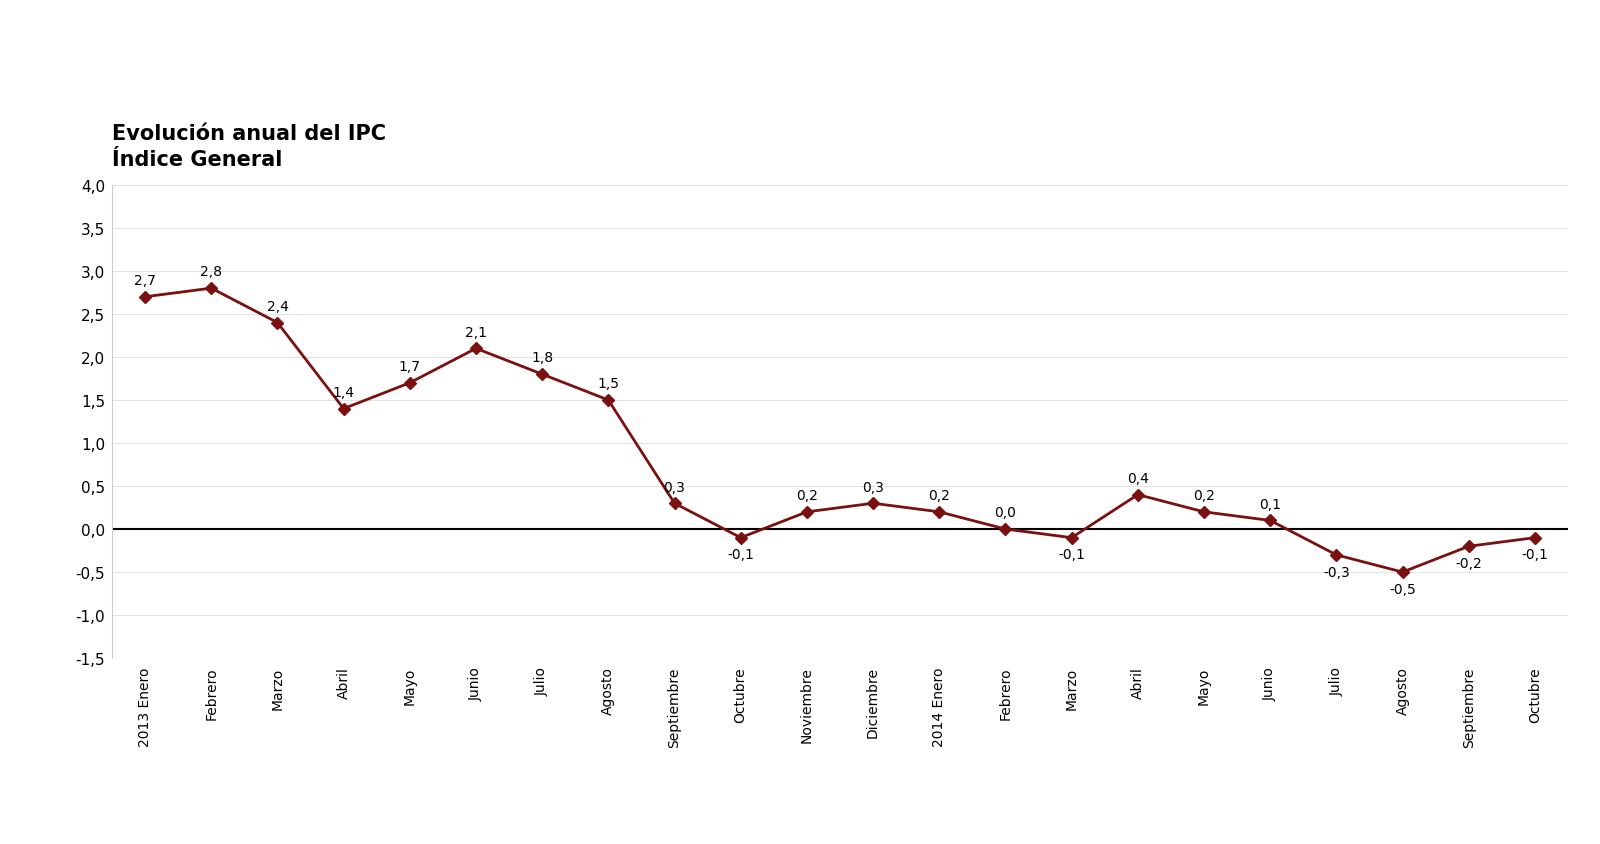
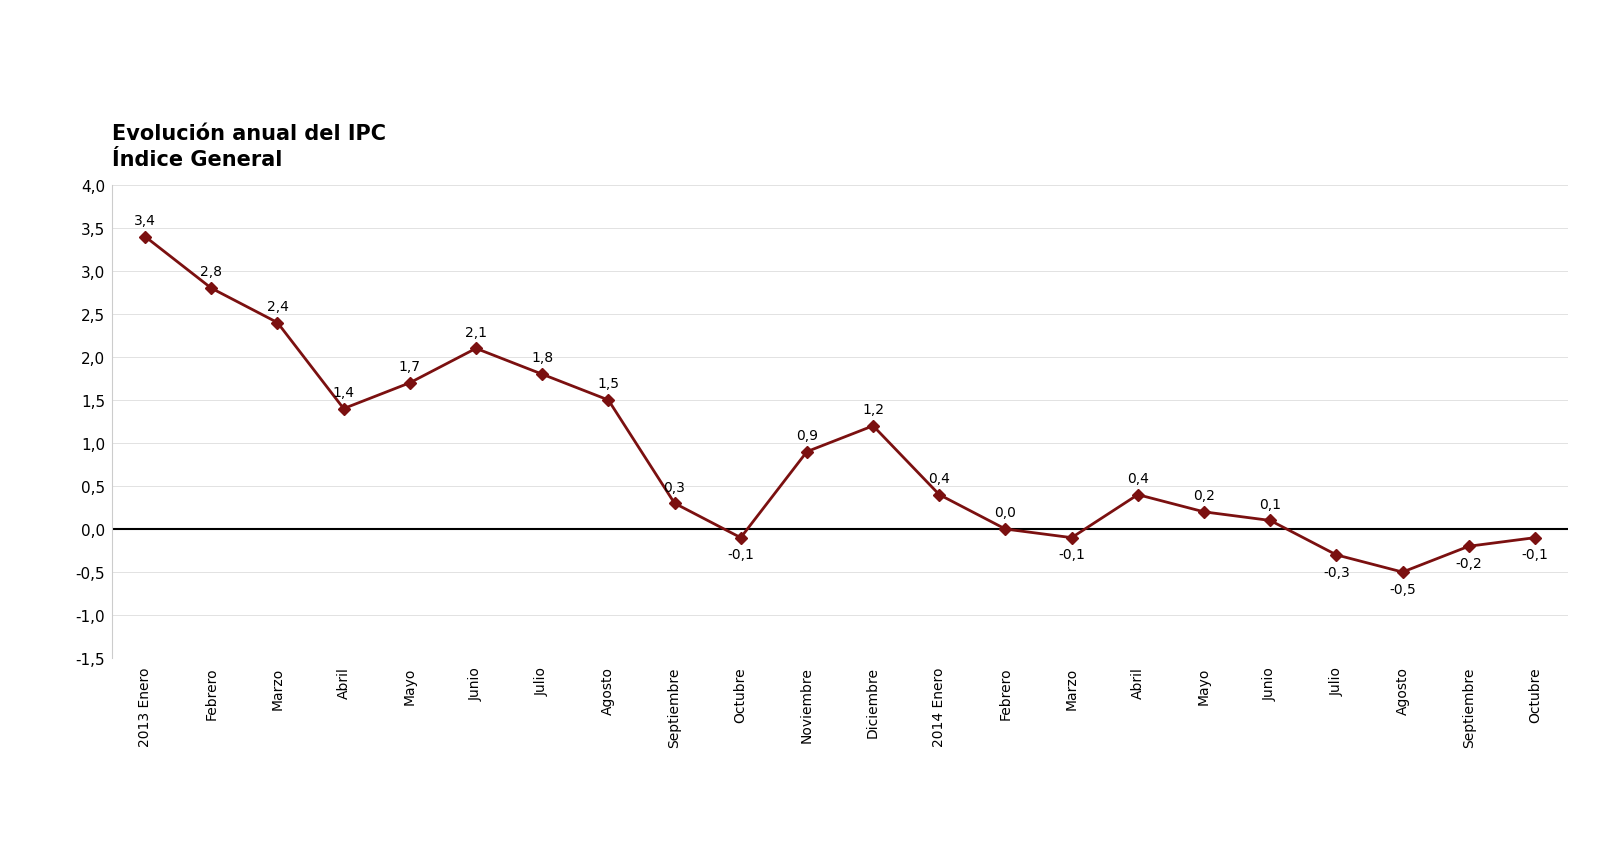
2013 Enero: 2,7 -> 3,4
Noviembre: 0,2 -> 0,9
Diciembre: 0,3 -> 1,2
2014 Enero: 0,2 -> 0,4
